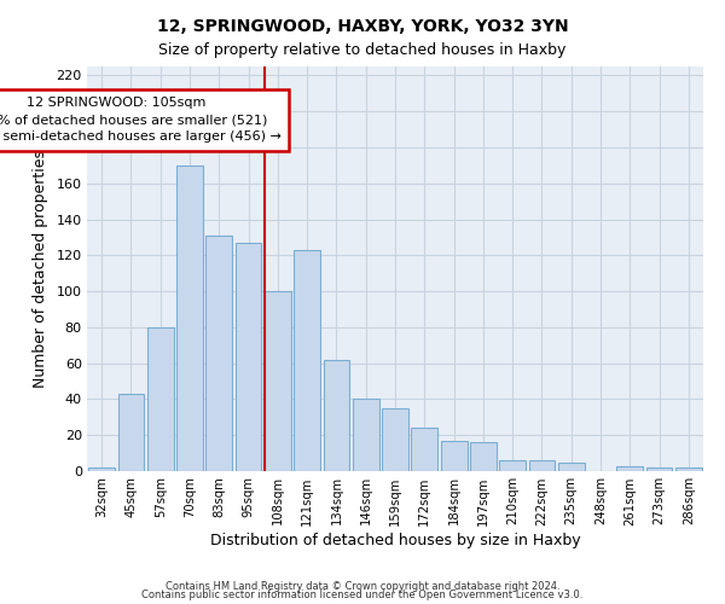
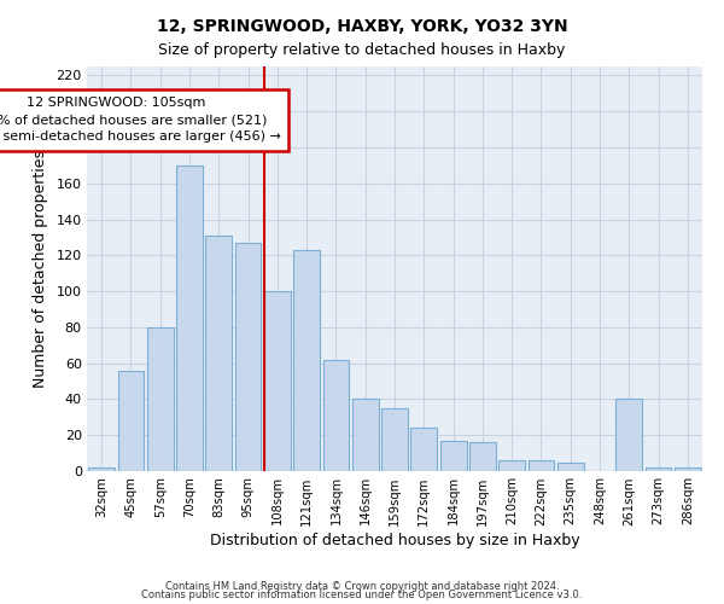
45sqm: 43 -> 56
261sqm: 3 -> 40
